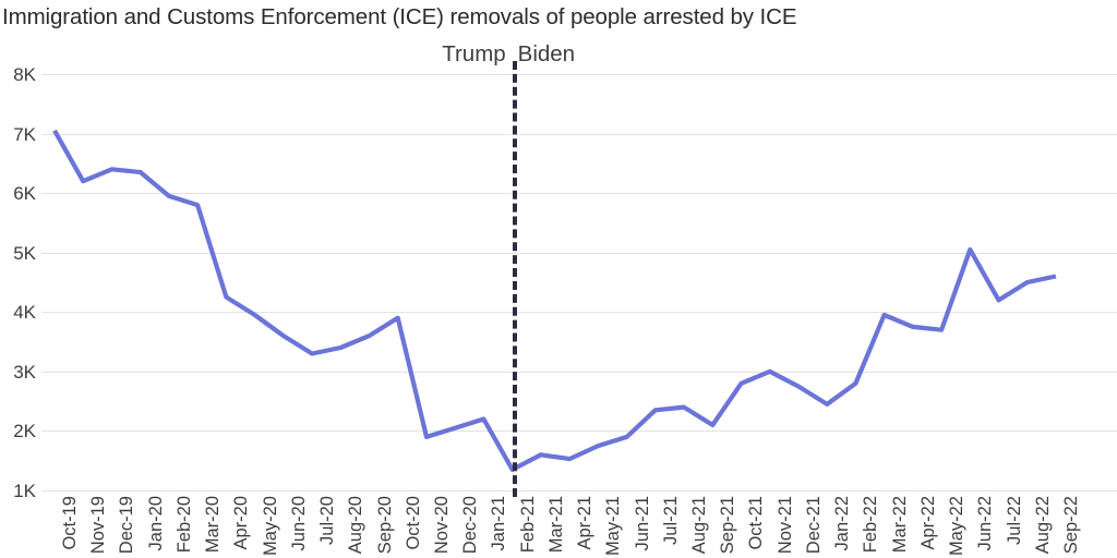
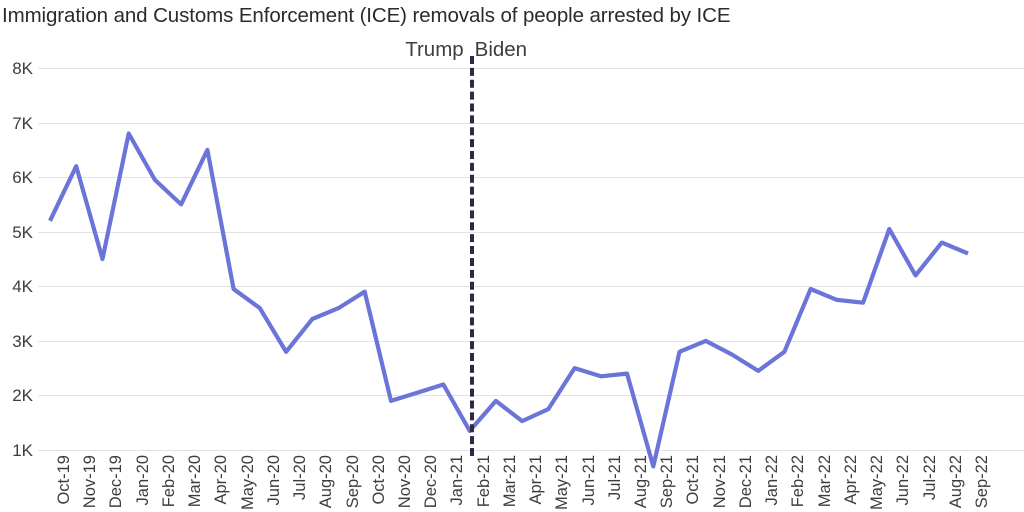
Oct-19: 7.0K -> 5.2K
Dec-19: 6.4K -> 4.5K
Jan-20: 6.4K -> 6.8K
Mar-20: 5.8K -> 5.5K
Apr-20: 4.2K -> 6.5K
Jul-20: 3.3K -> 2.8K
Mar-21: 1.6K -> 1.9K
Jun-21: 1.9K -> 2.5K
Sep-21: 2.1K -> 0.7K
Aug-22: 4.5K -> 4.8K
